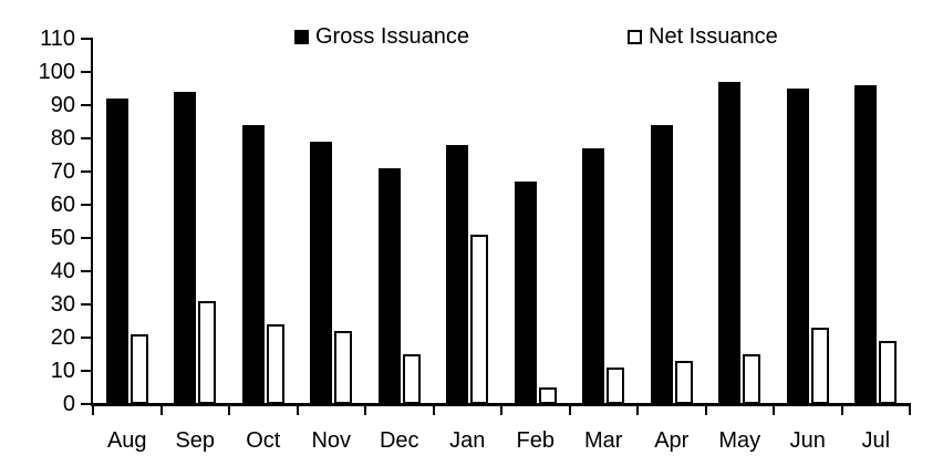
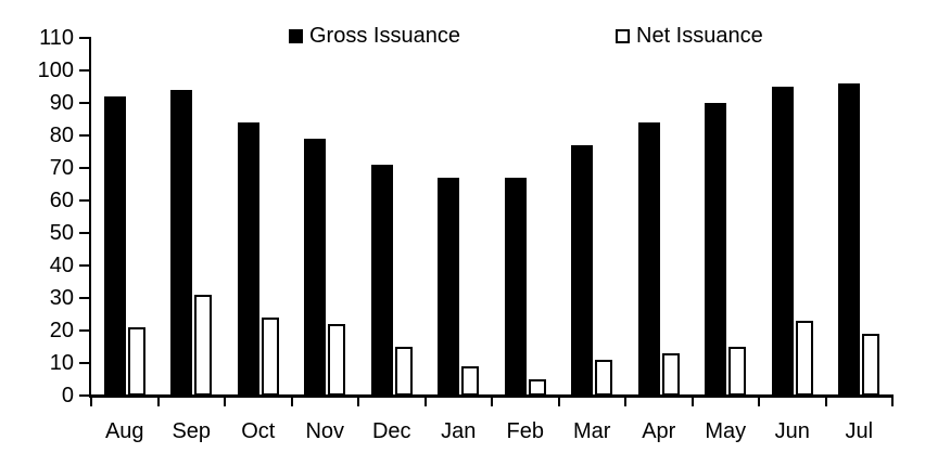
Gross Issuance/Jan: 78 -> 67
Net Issuance/Jan: 51 -> 9
Gross Issuance/May: 97 -> 90
